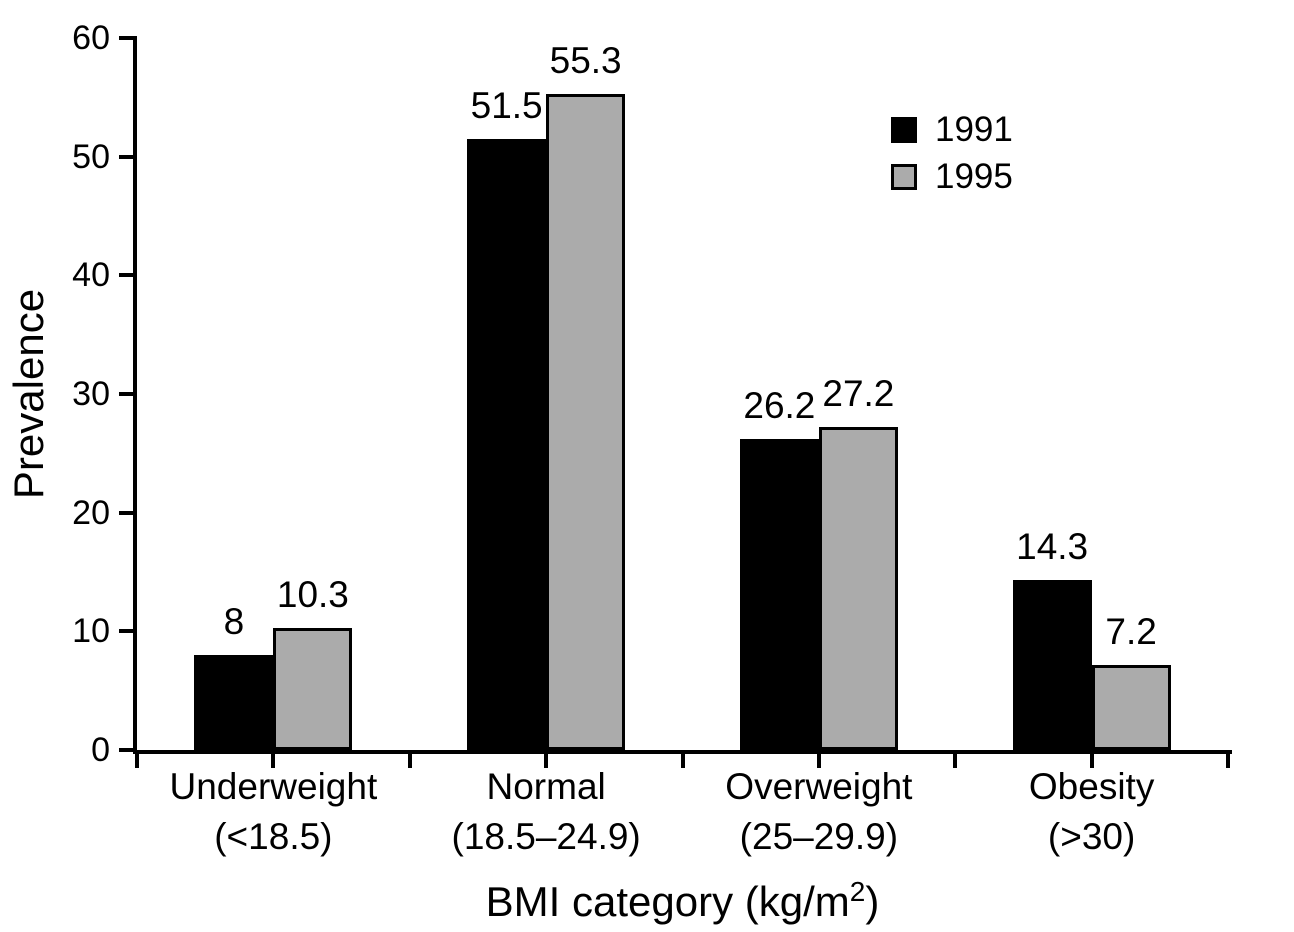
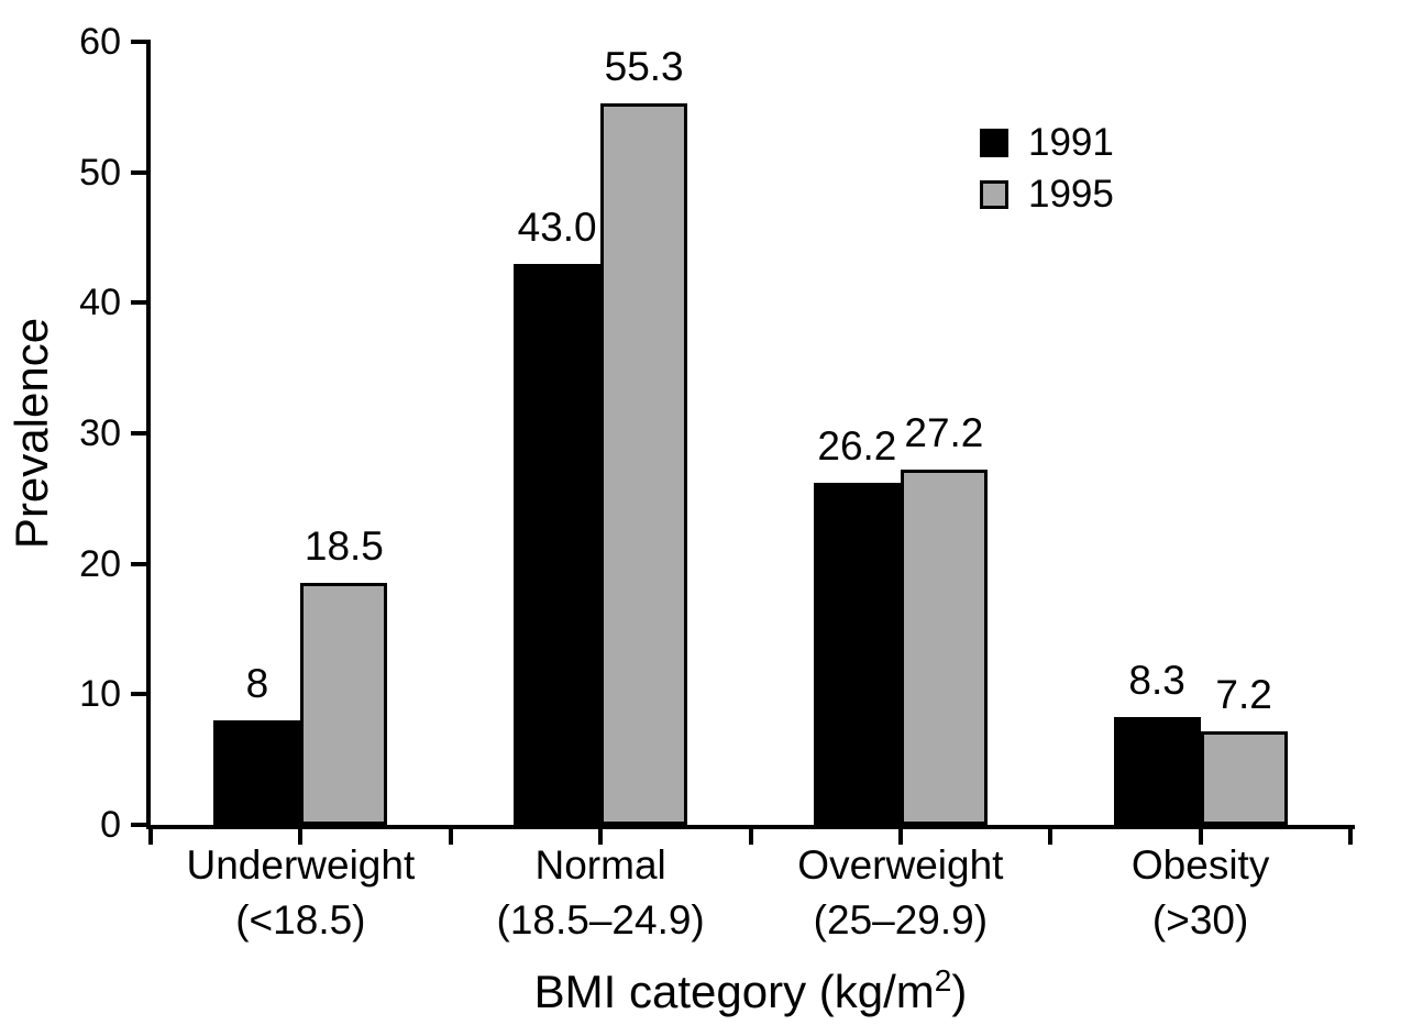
1995/Underweight: 10.3 -> 18.5
1991/Normal: 51.5 -> 43.0
1991/Obesity: 14.3 -> 8.3
